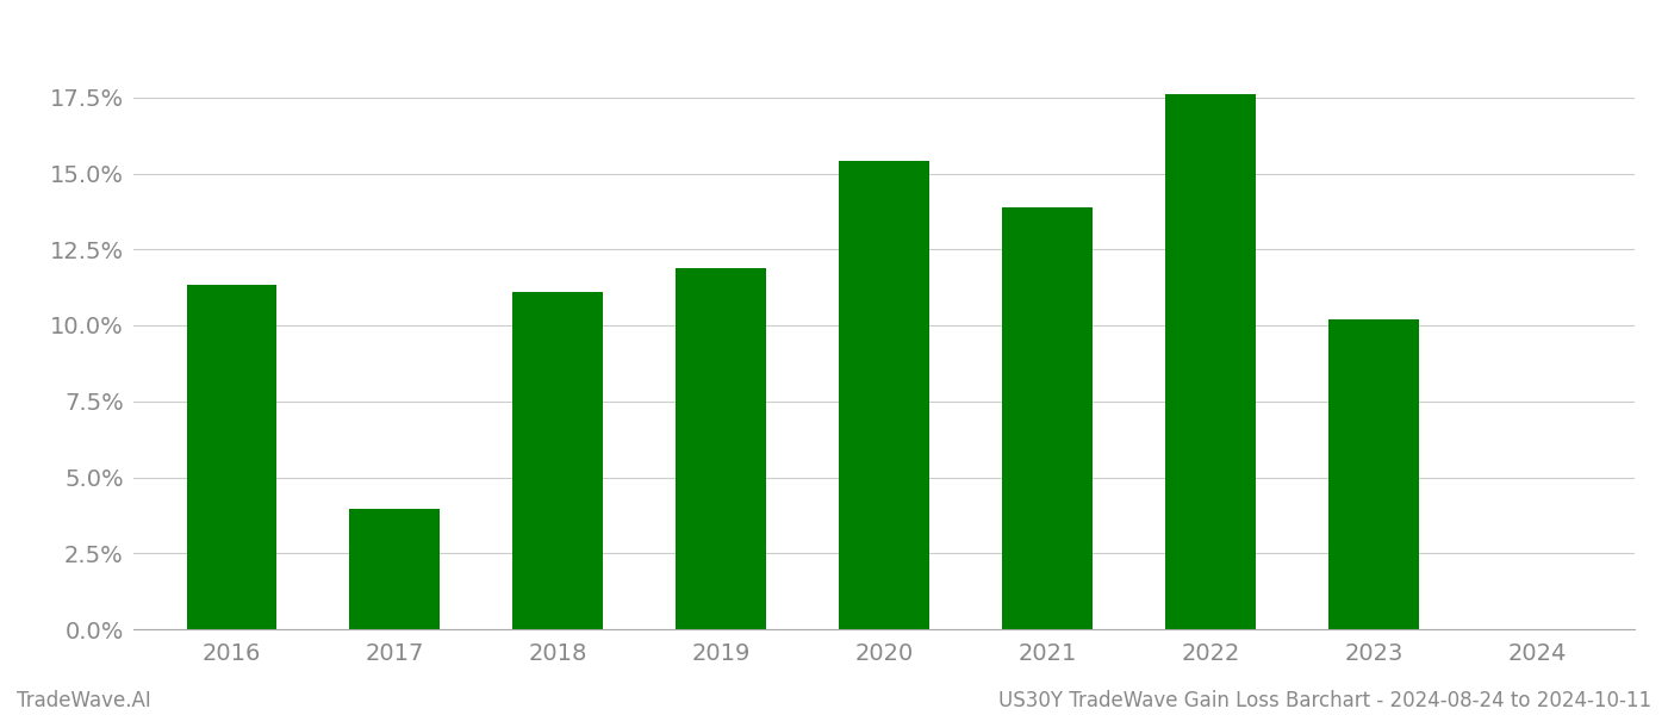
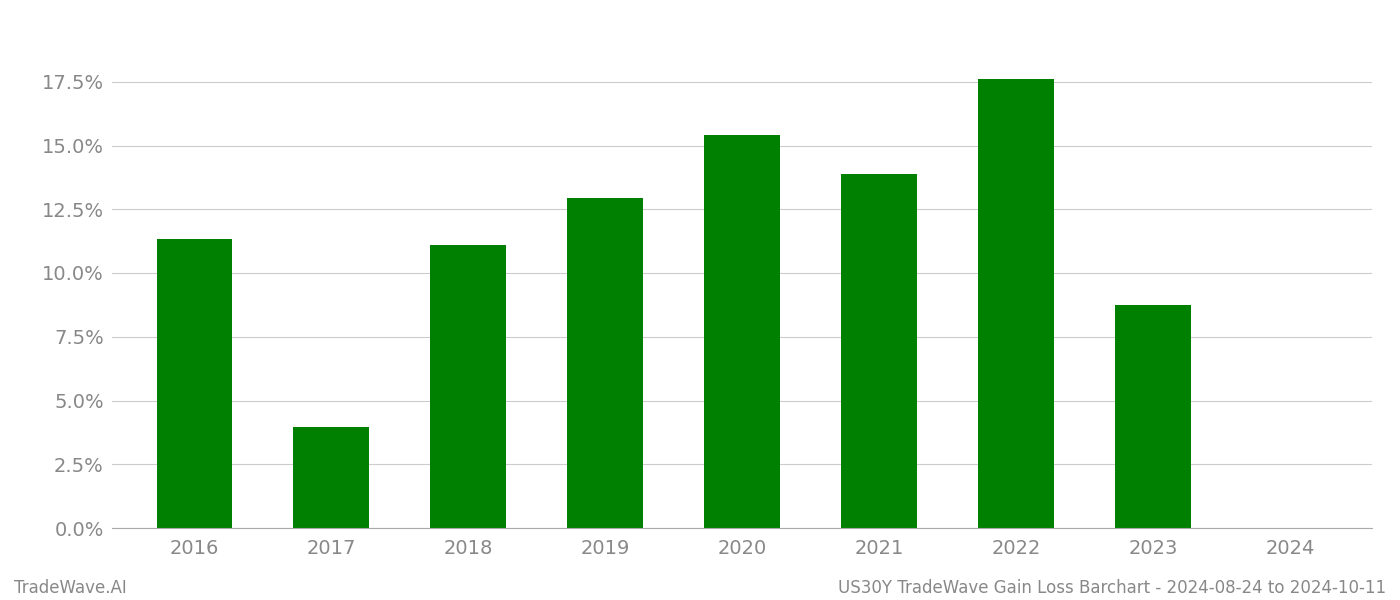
2019: 11.90% -> 12.95%
2023: 10.20% -> 8.75%
